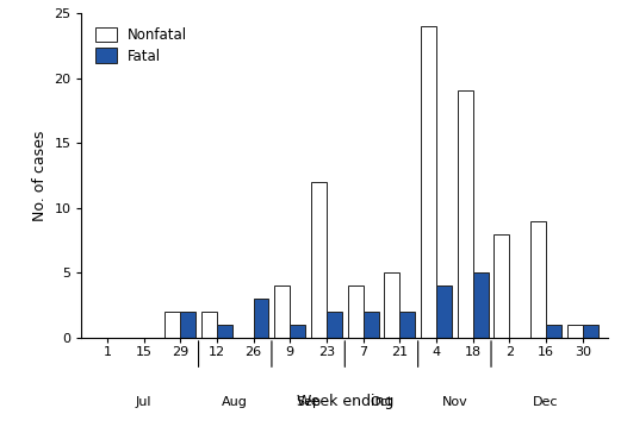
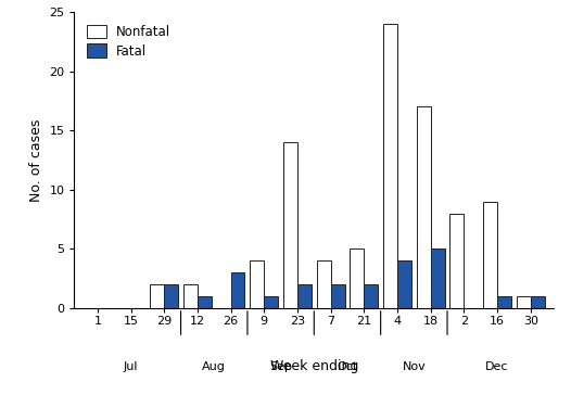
Nonfatal/23: 12 -> 14
Nonfatal/18: 19 -> 17
